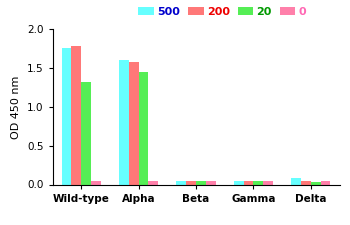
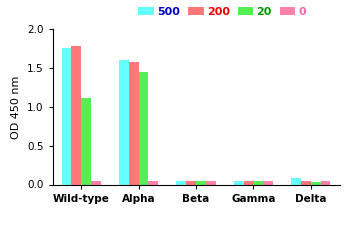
20/Wild-type: 1.32 -> 1.12
